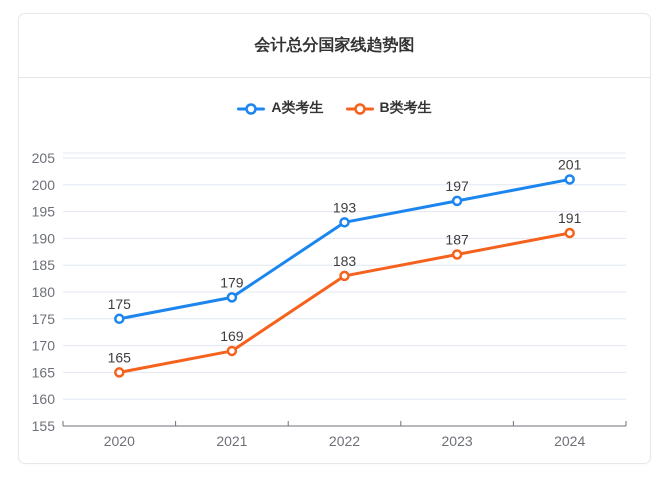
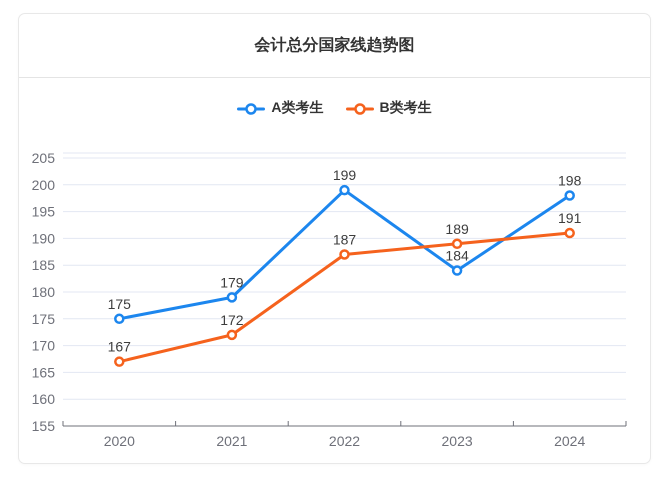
B类考生/2020: 165 -> 167
B类考生/2021: 169 -> 172
A类考生/2022: 193 -> 199
B类考生/2022: 183 -> 187
A类考生/2023: 197 -> 184
B类考生/2023: 187 -> 189
A类考生/2024: 201 -> 198
